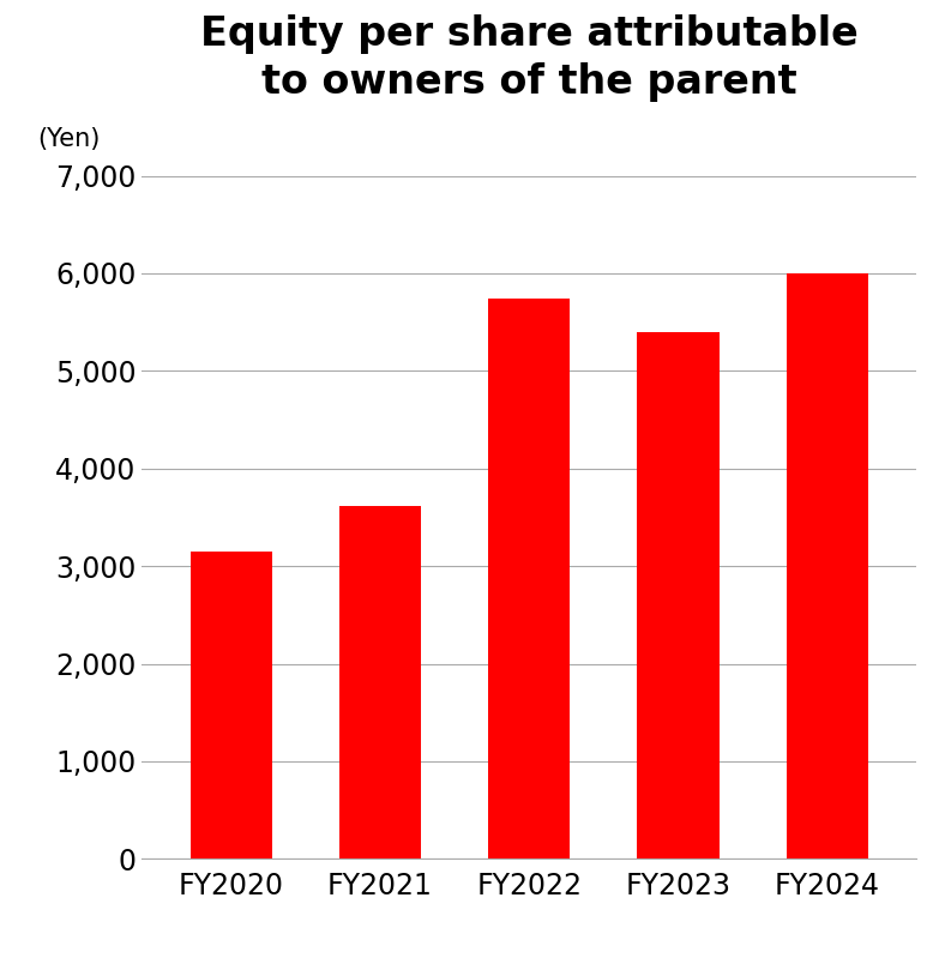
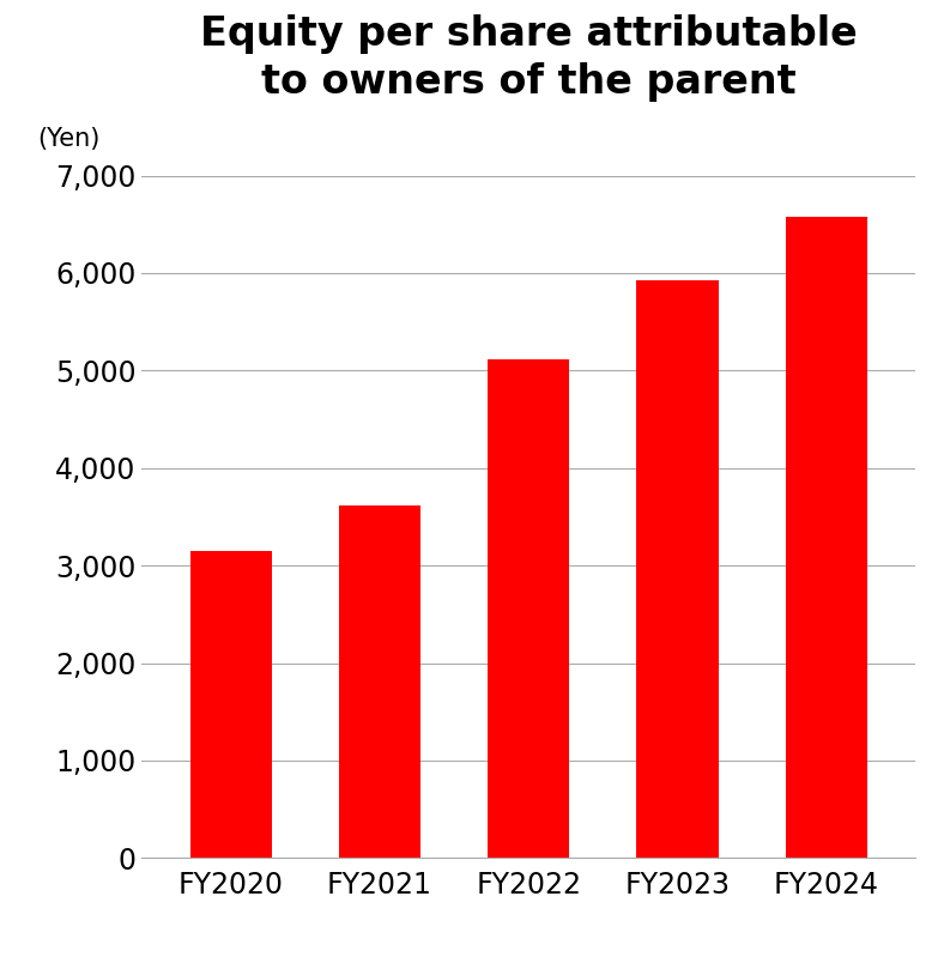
FY2022: 5,740 -> 5,120
FY2023: 5,400 -> 5,920
FY2024: 6,000 -> 6,580
